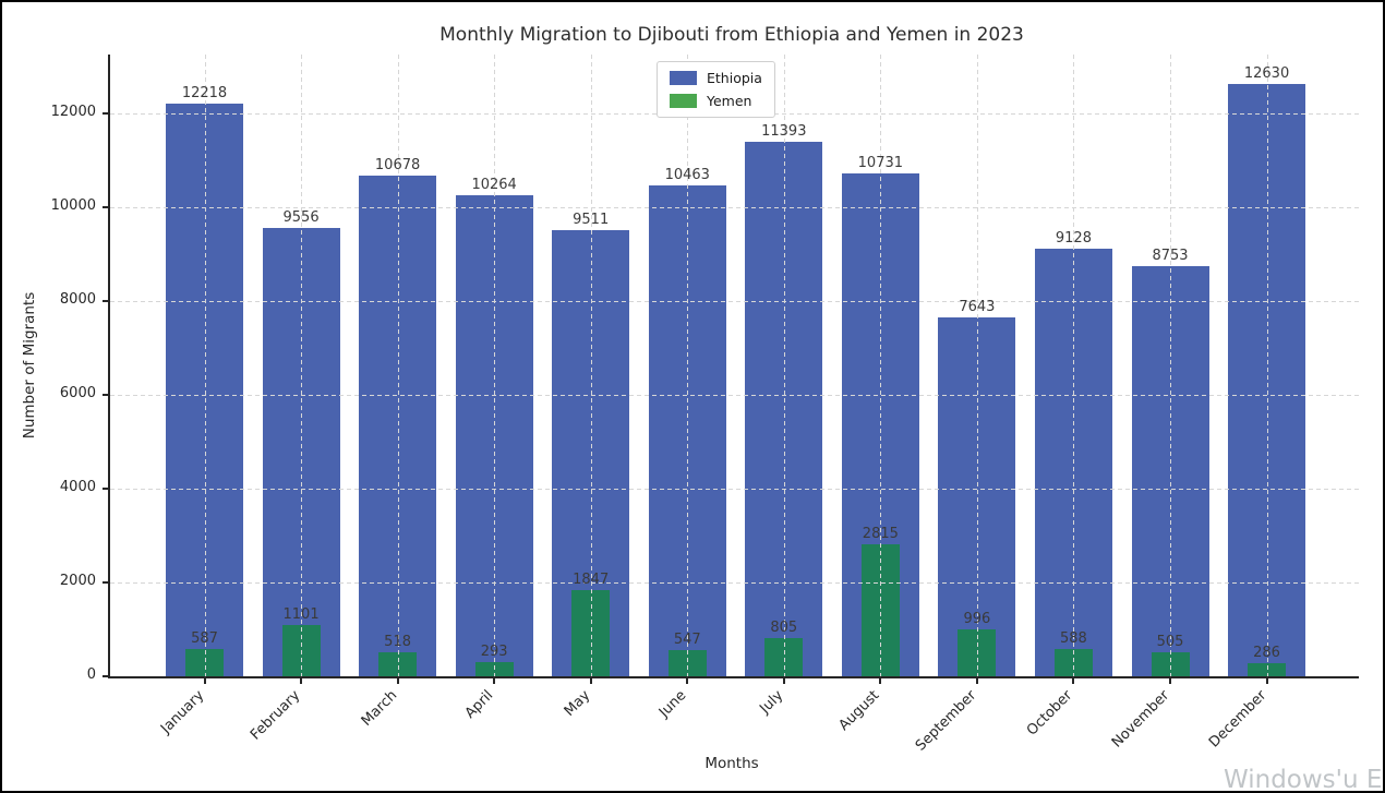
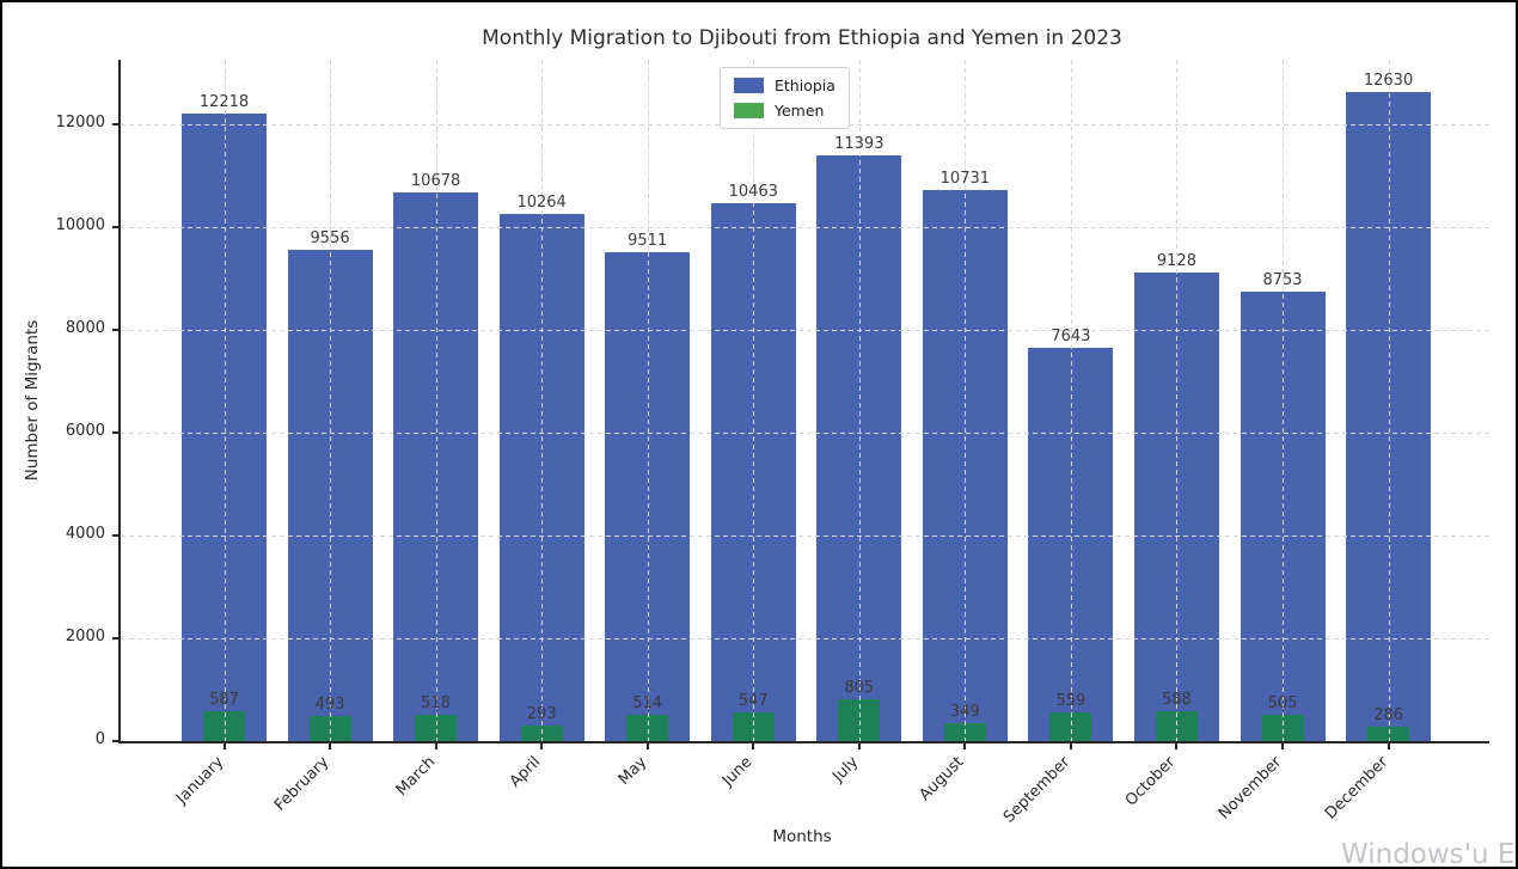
Yemen/February: 1101 -> 493
Yemen/May: 1847 -> 514
Yemen/August: 2815 -> 349
Yemen/September: 996 -> 559
